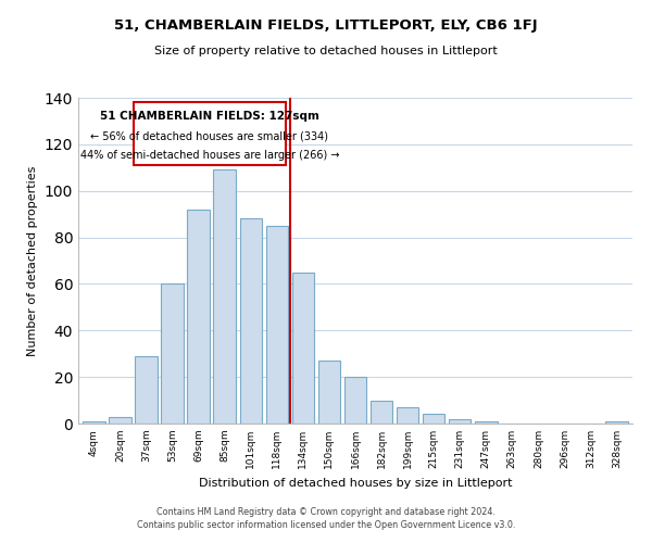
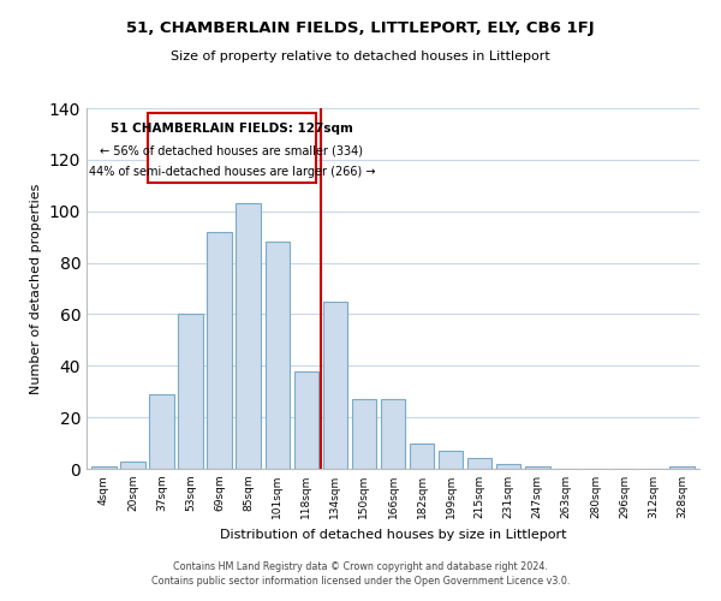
85sqm: 109 -> 103
118sqm: 85 -> 38
166sqm: 20 -> 27
